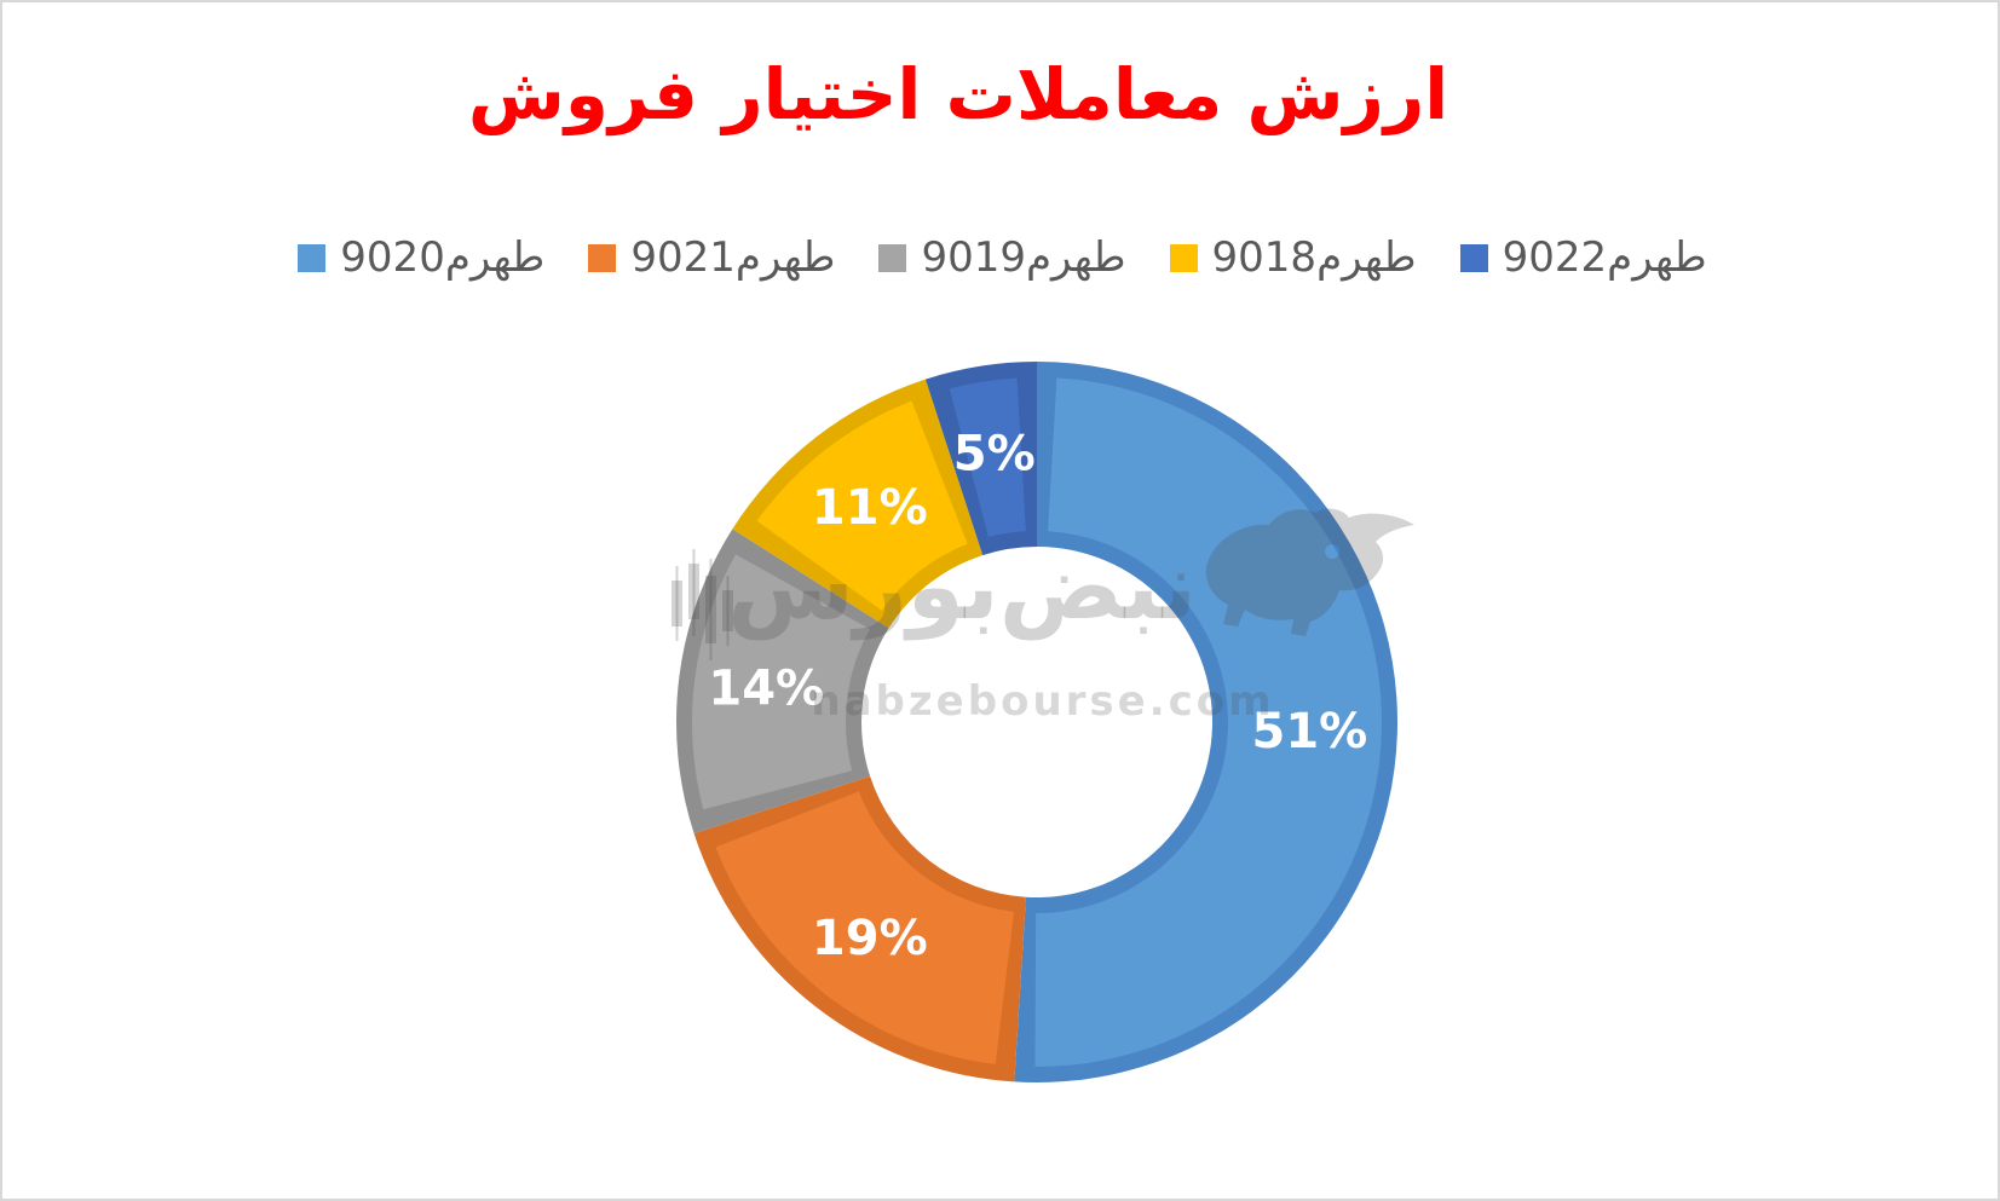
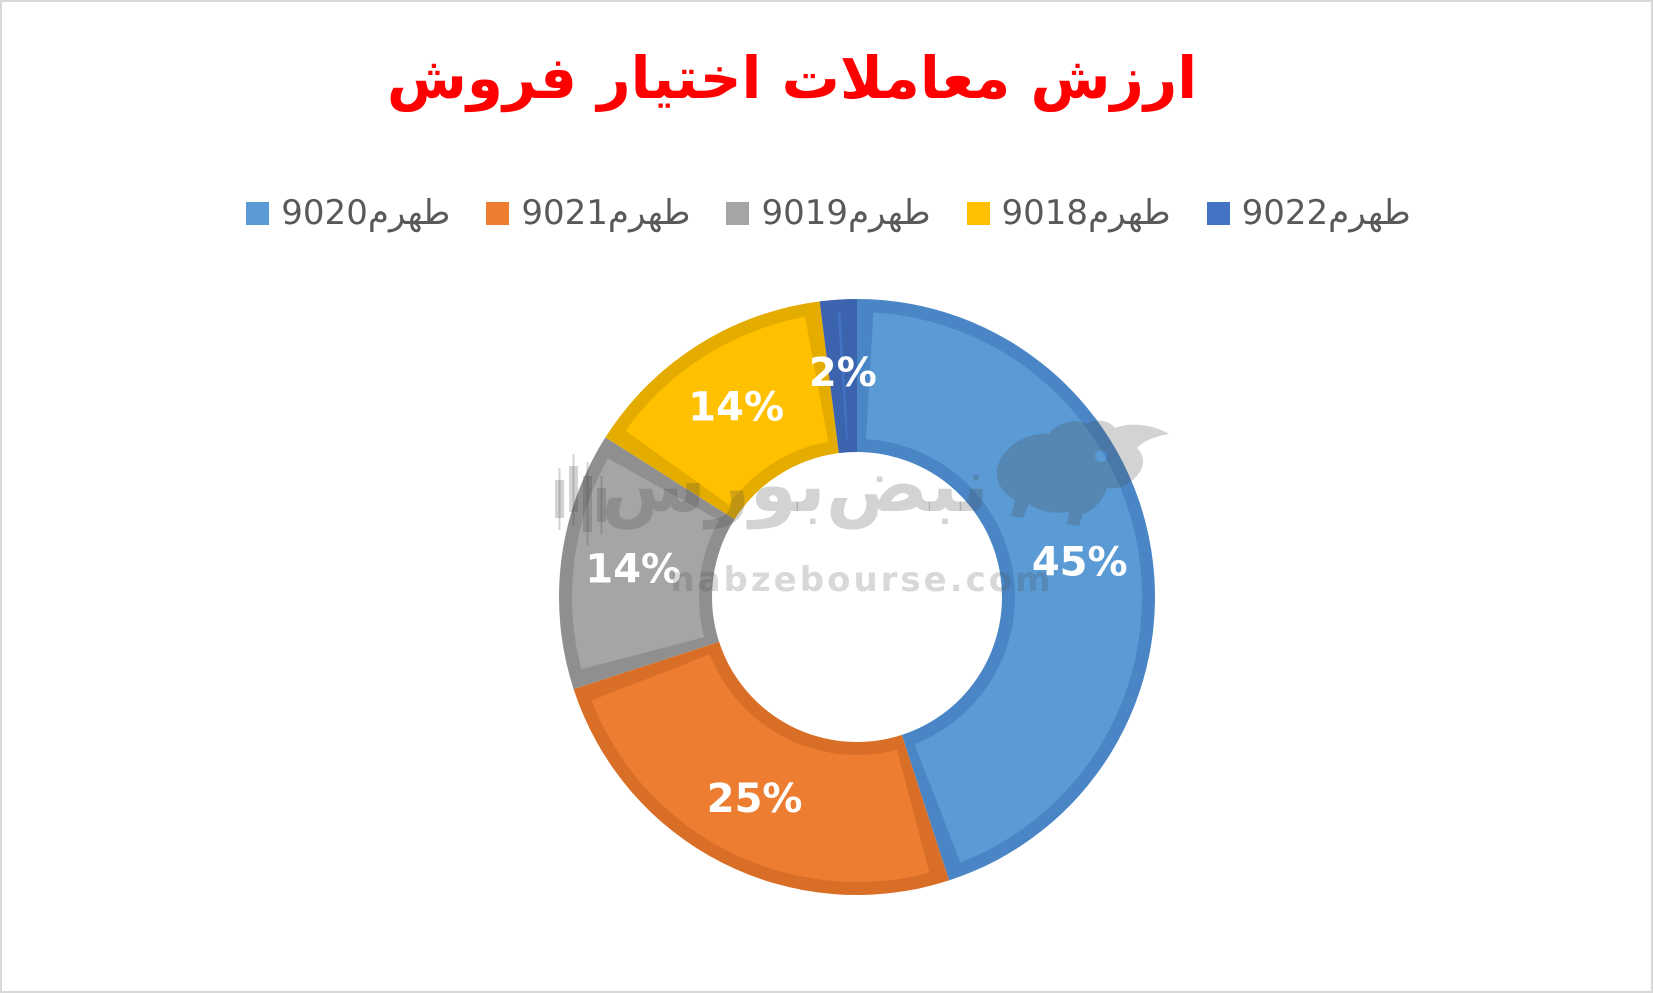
طهرم9020: 51% -> 45%
طهرم9021: 19% -> 25%
طهرم9018: 11% -> 14%
طهرم9022: 5% -> 2%
